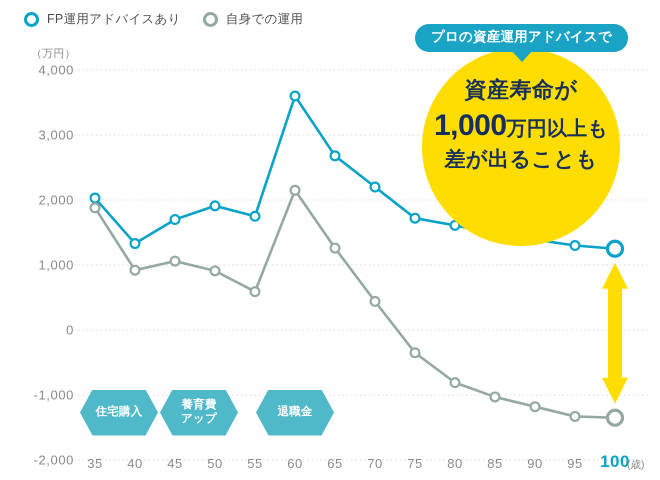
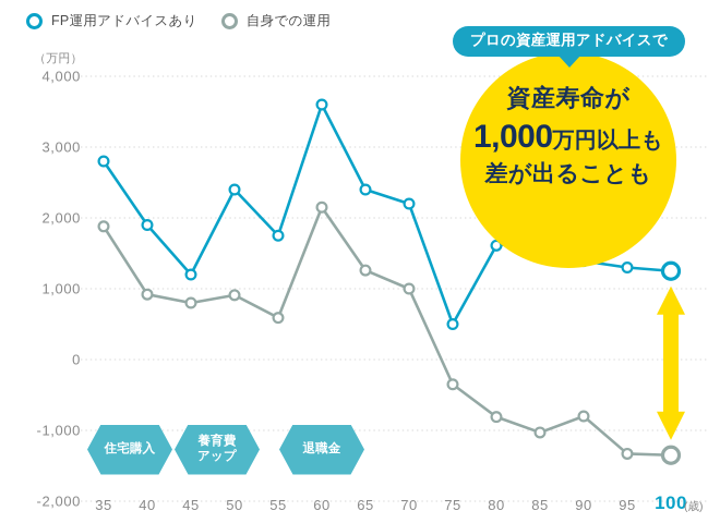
FP運用アドバイスあり/35: 2000 -> 2800
FP運用アドバイスあり/40: 1300 -> 1900
FP運用アドバイスあり/45: 1700 -> 1200
自身での運用/45: 1100 -> 800
FP運用アドバイスあり/50: 1900 -> 2400
FP運用アドバイスあり/65: 2700 -> 2400
自身での運用/70: 400 -> 1000
FP運用アドバイスあり/75: 1700 -> 500
FP運用アドバイスあり/85: 1500 -> 1700
自身での運用/90: -1200 -> -800
